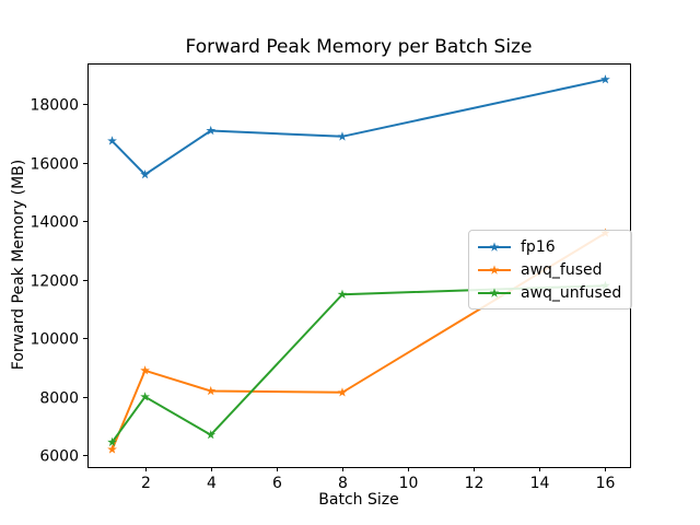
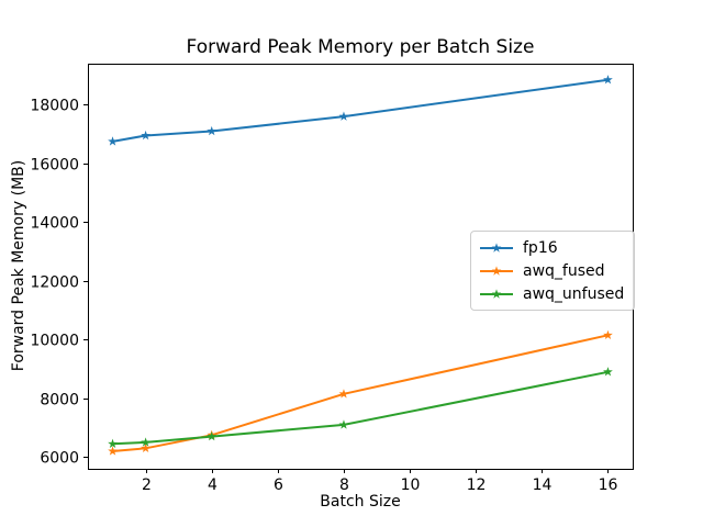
fp16/2: 15600 -> 17000
awq_fused/2: 8900 -> 6300
awq_unfused/2: 8000 -> 6500
awq_fused/4: 8200 -> 6800
fp16/8: 16900 -> 17600
awq_unfused/8: 11500 -> 7100
awq_fused/16: 13600 -> 10200
awq_unfused/16: 11800 -> 8900
